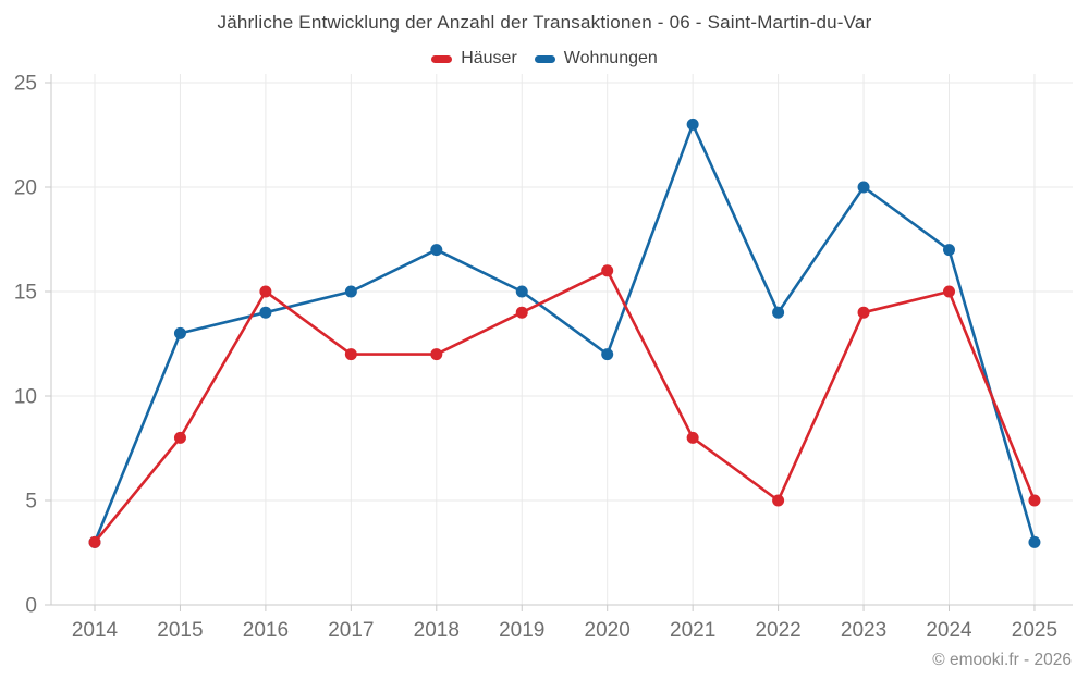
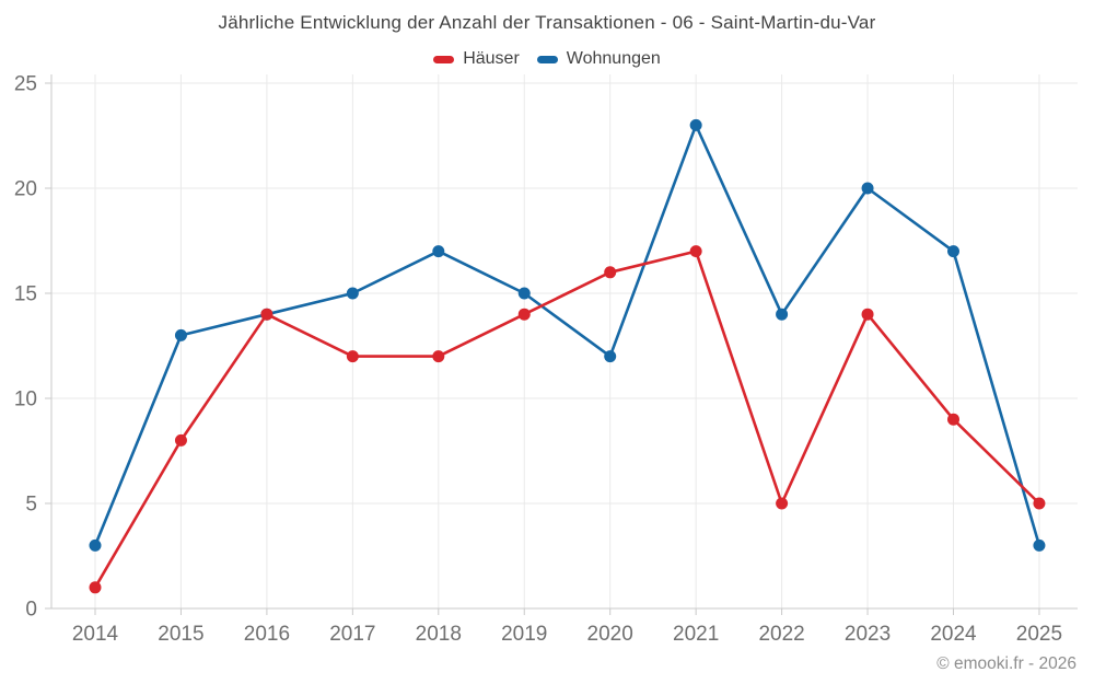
Häuser/2014: 3 -> 1
Häuser/2016: 15 -> 14
Häuser/2021: 8 -> 17
Häuser/2024: 15 -> 9
